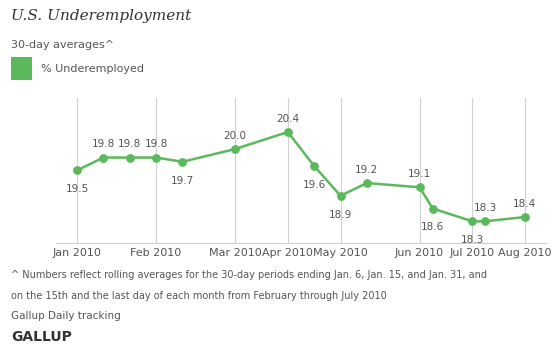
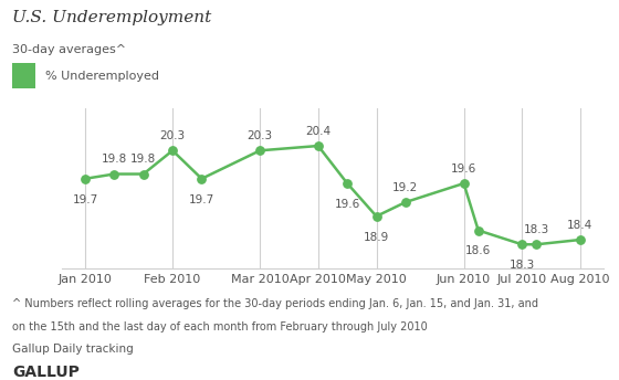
Jan 2010: 19.5 -> 19.7
Feb 2010: 19.8 -> 20.3
Mar 2010: 20.0 -> 20.3
Jun 2010: 19.1 -> 19.6
